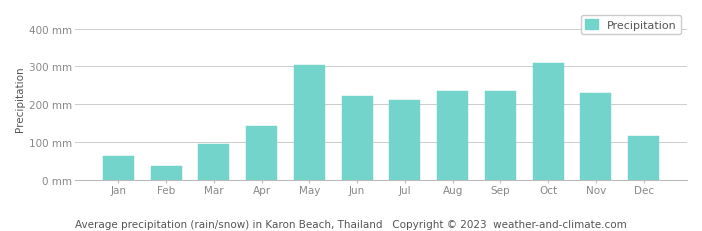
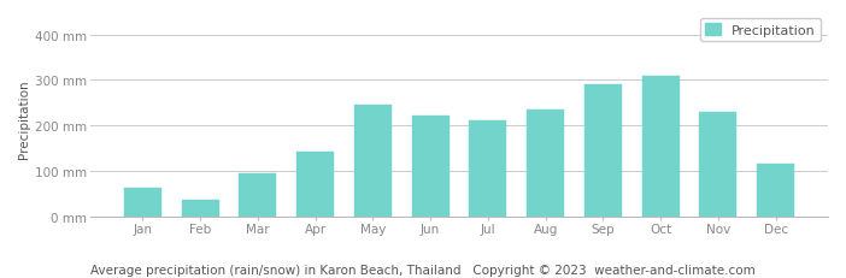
May: 305 mm -> 246 mm
Sep: 235 mm -> 291 mm
